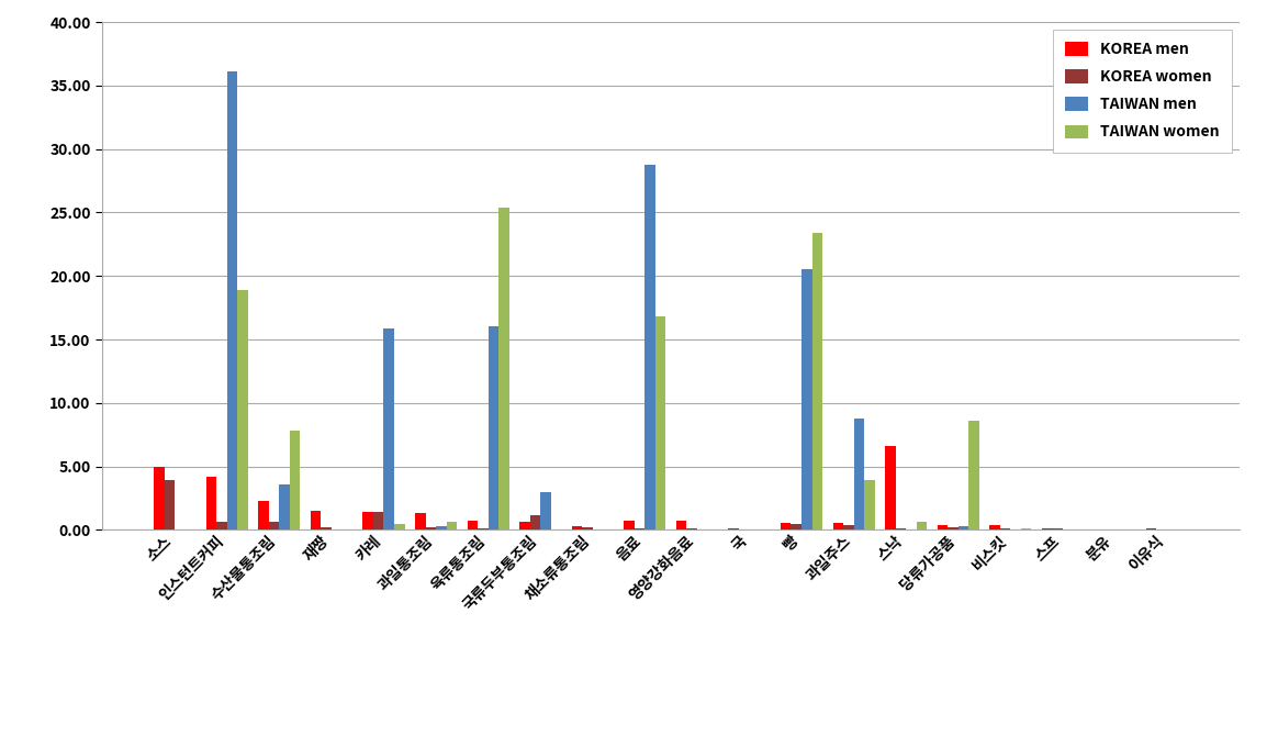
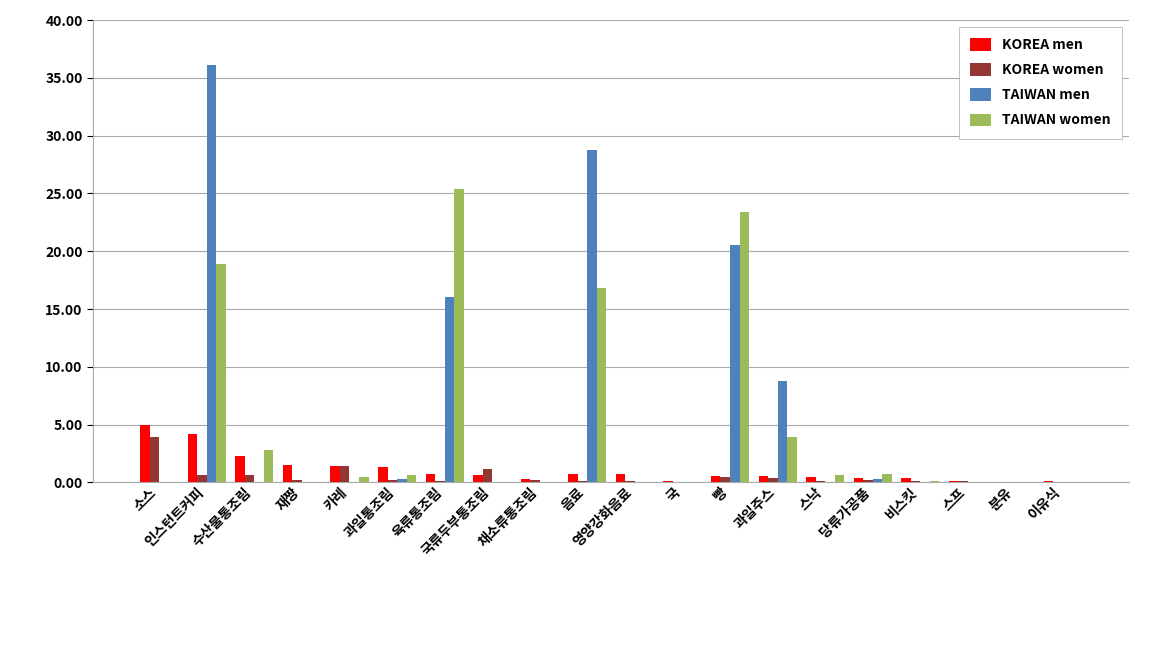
TAIWAN men/수산물통조림: 3.6 -> 0.1
TAIWAN women/수산물통조림: 7.8 -> 2.8
TAIWAN men/카레: 15.9 -> 0.1
TAIWAN men/국류두부통조림: 3.0 -> 0.1
KOREA men/스낙: 6.6 -> 0.5
TAIWAN women/당류가공품: 8.6 -> 0.7
